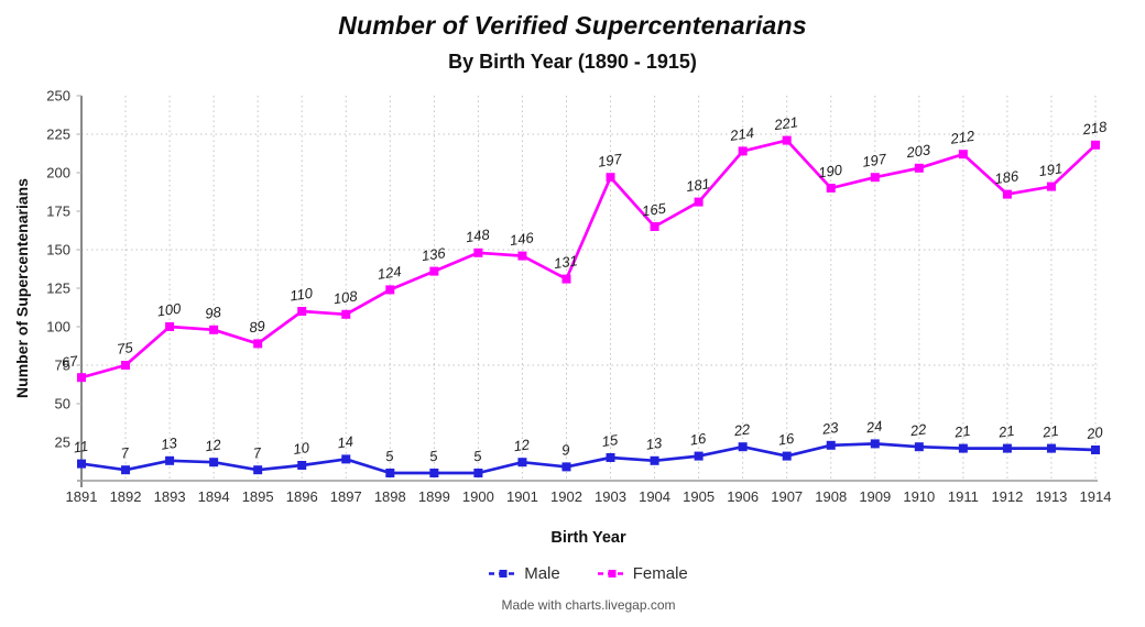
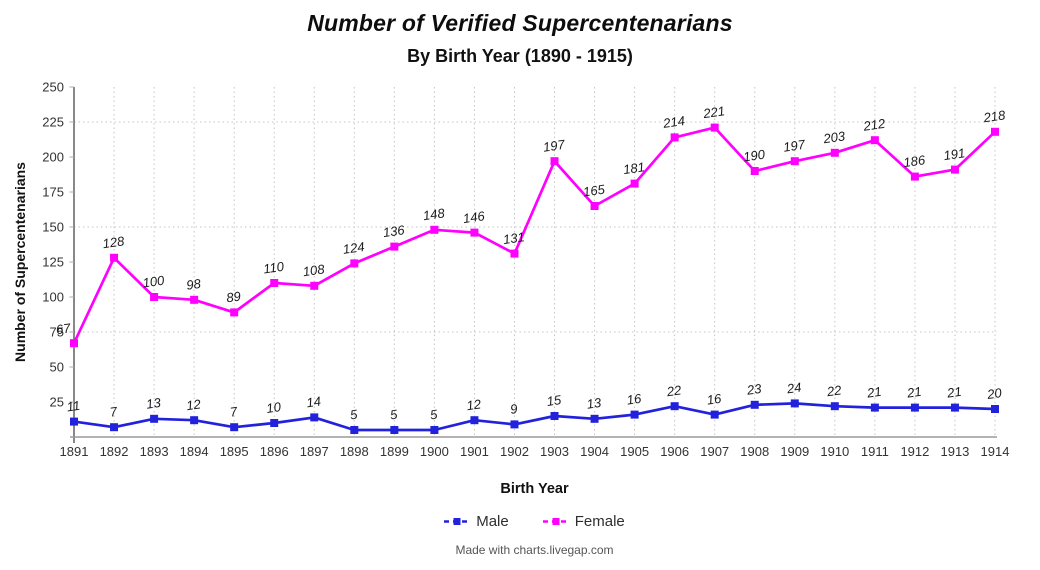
Female/1892: 75 -> 128
